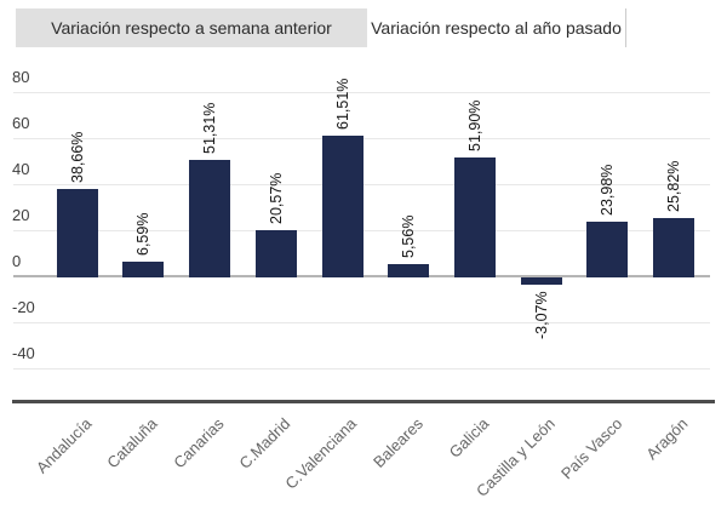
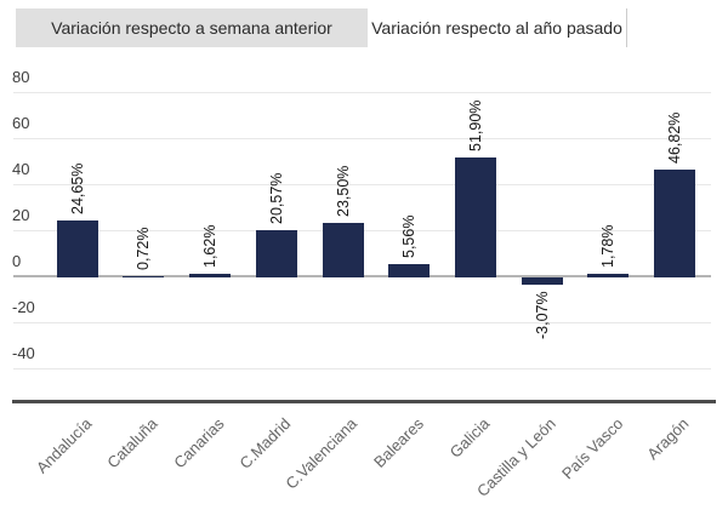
Andalucía: 38,66% -> 24,65%
Cataluña: 6,59% -> 0,72%
Canarias: 51,31% -> 1,62%
C.Valenciana: 61,51% -> 23,50%
País Vasco: 23,98% -> 1,78%
Aragón: 25,82% -> 46,82%
